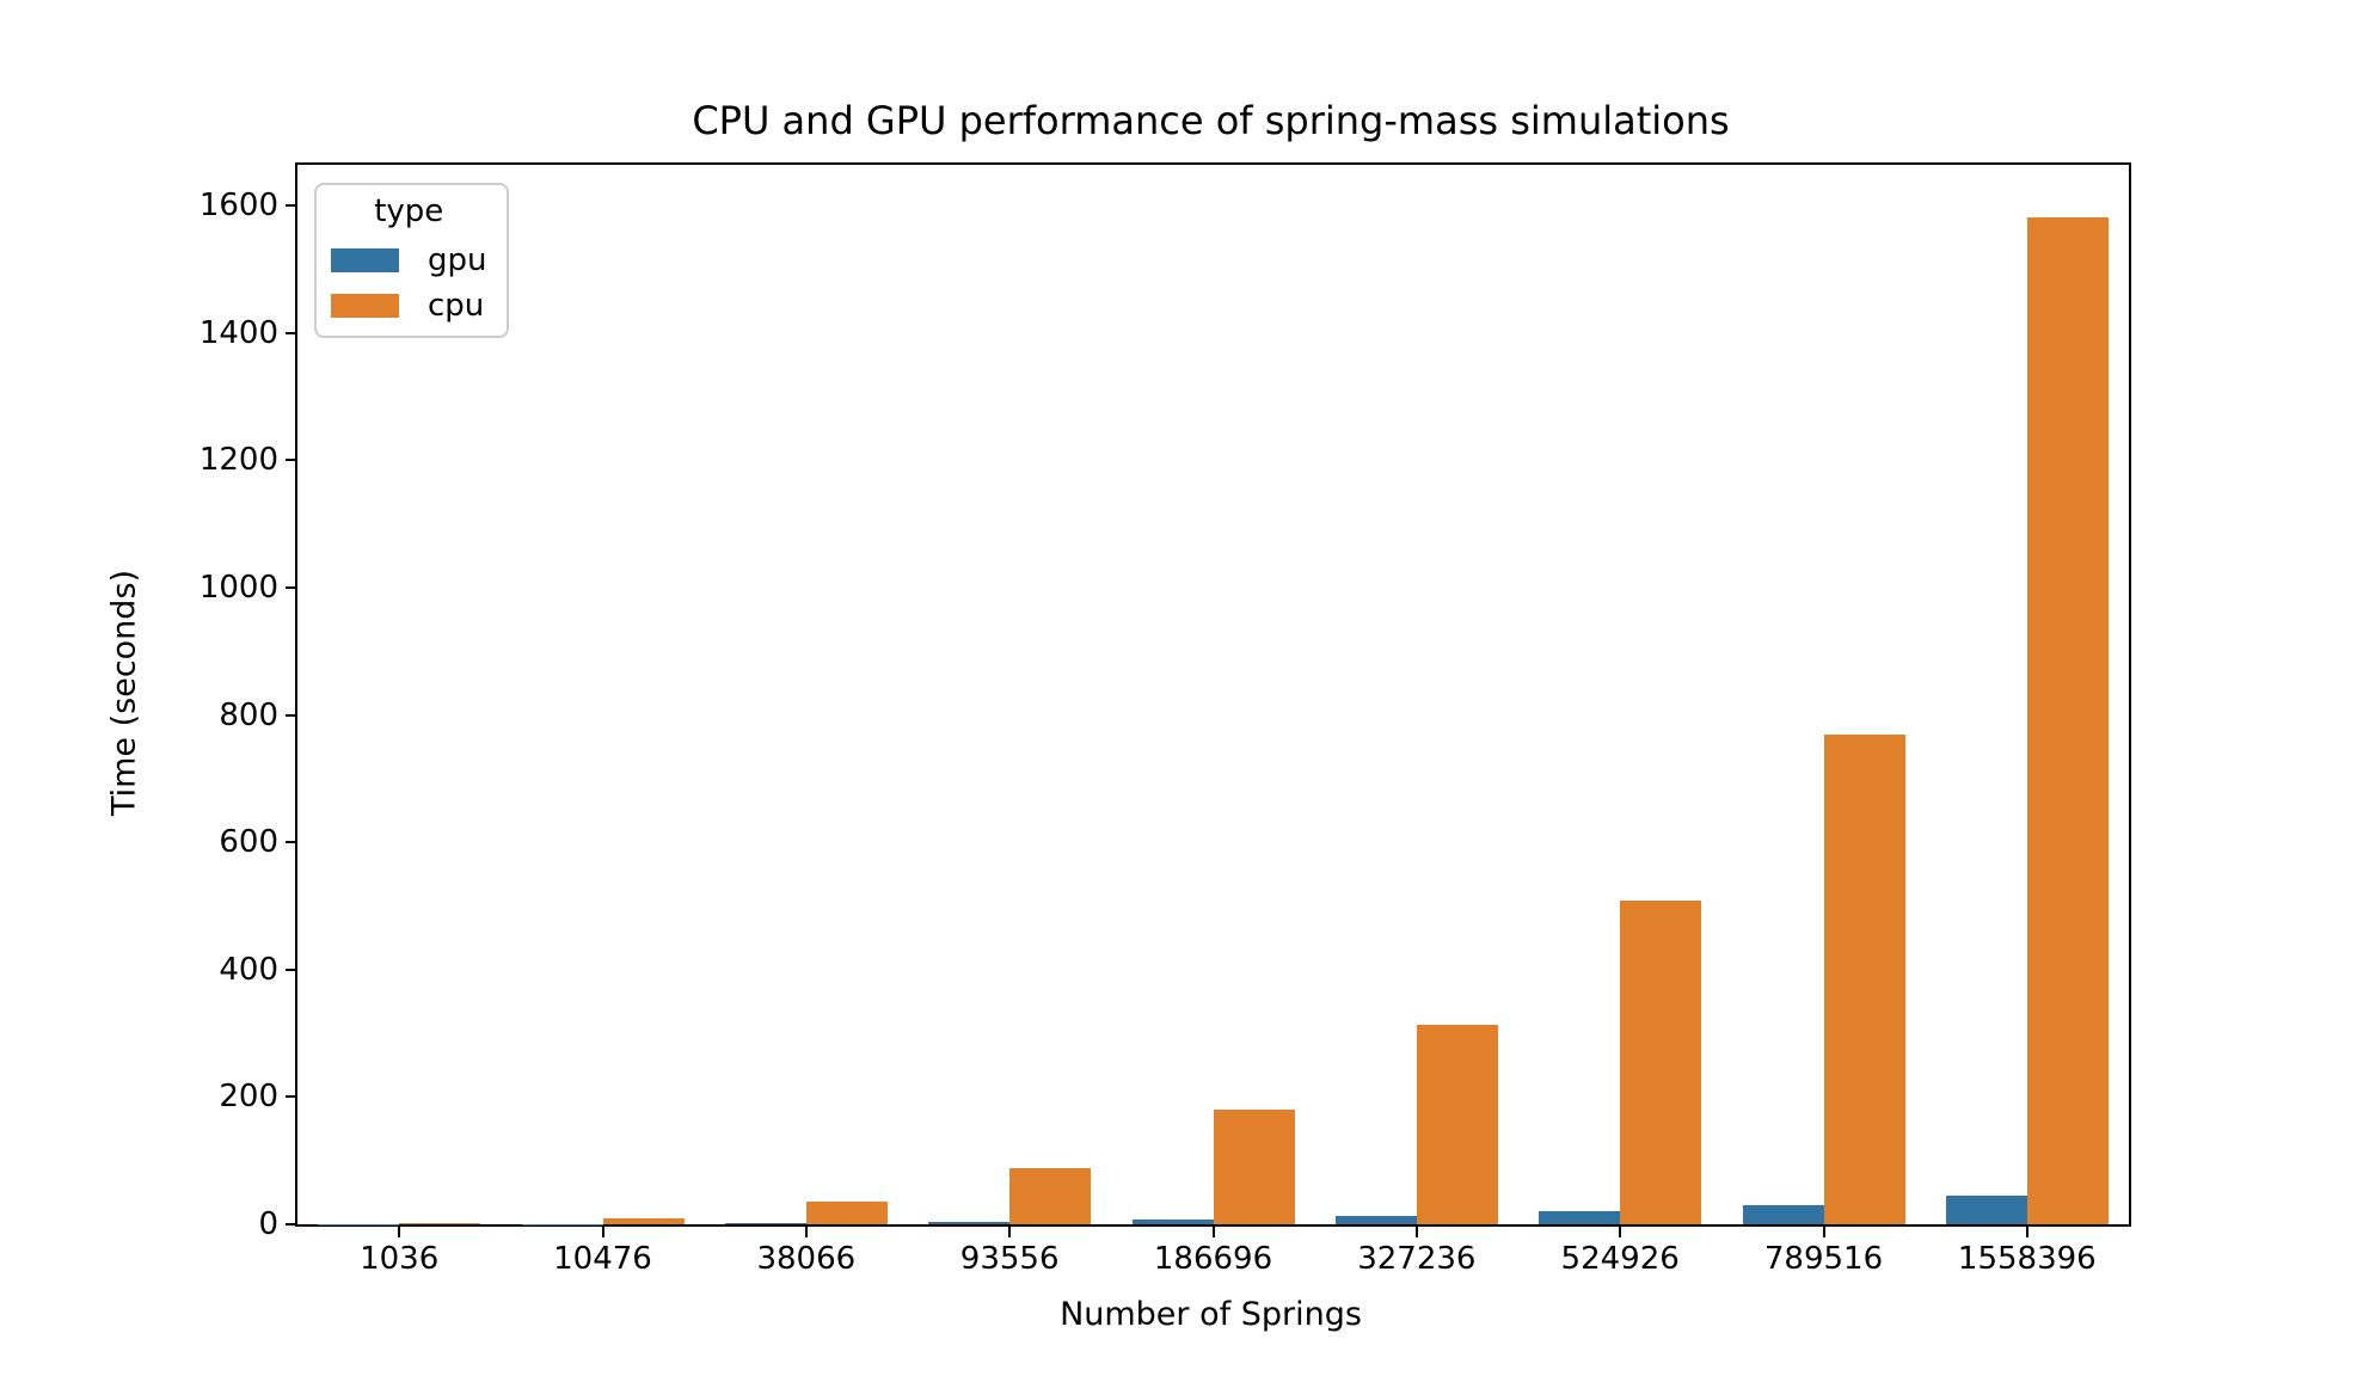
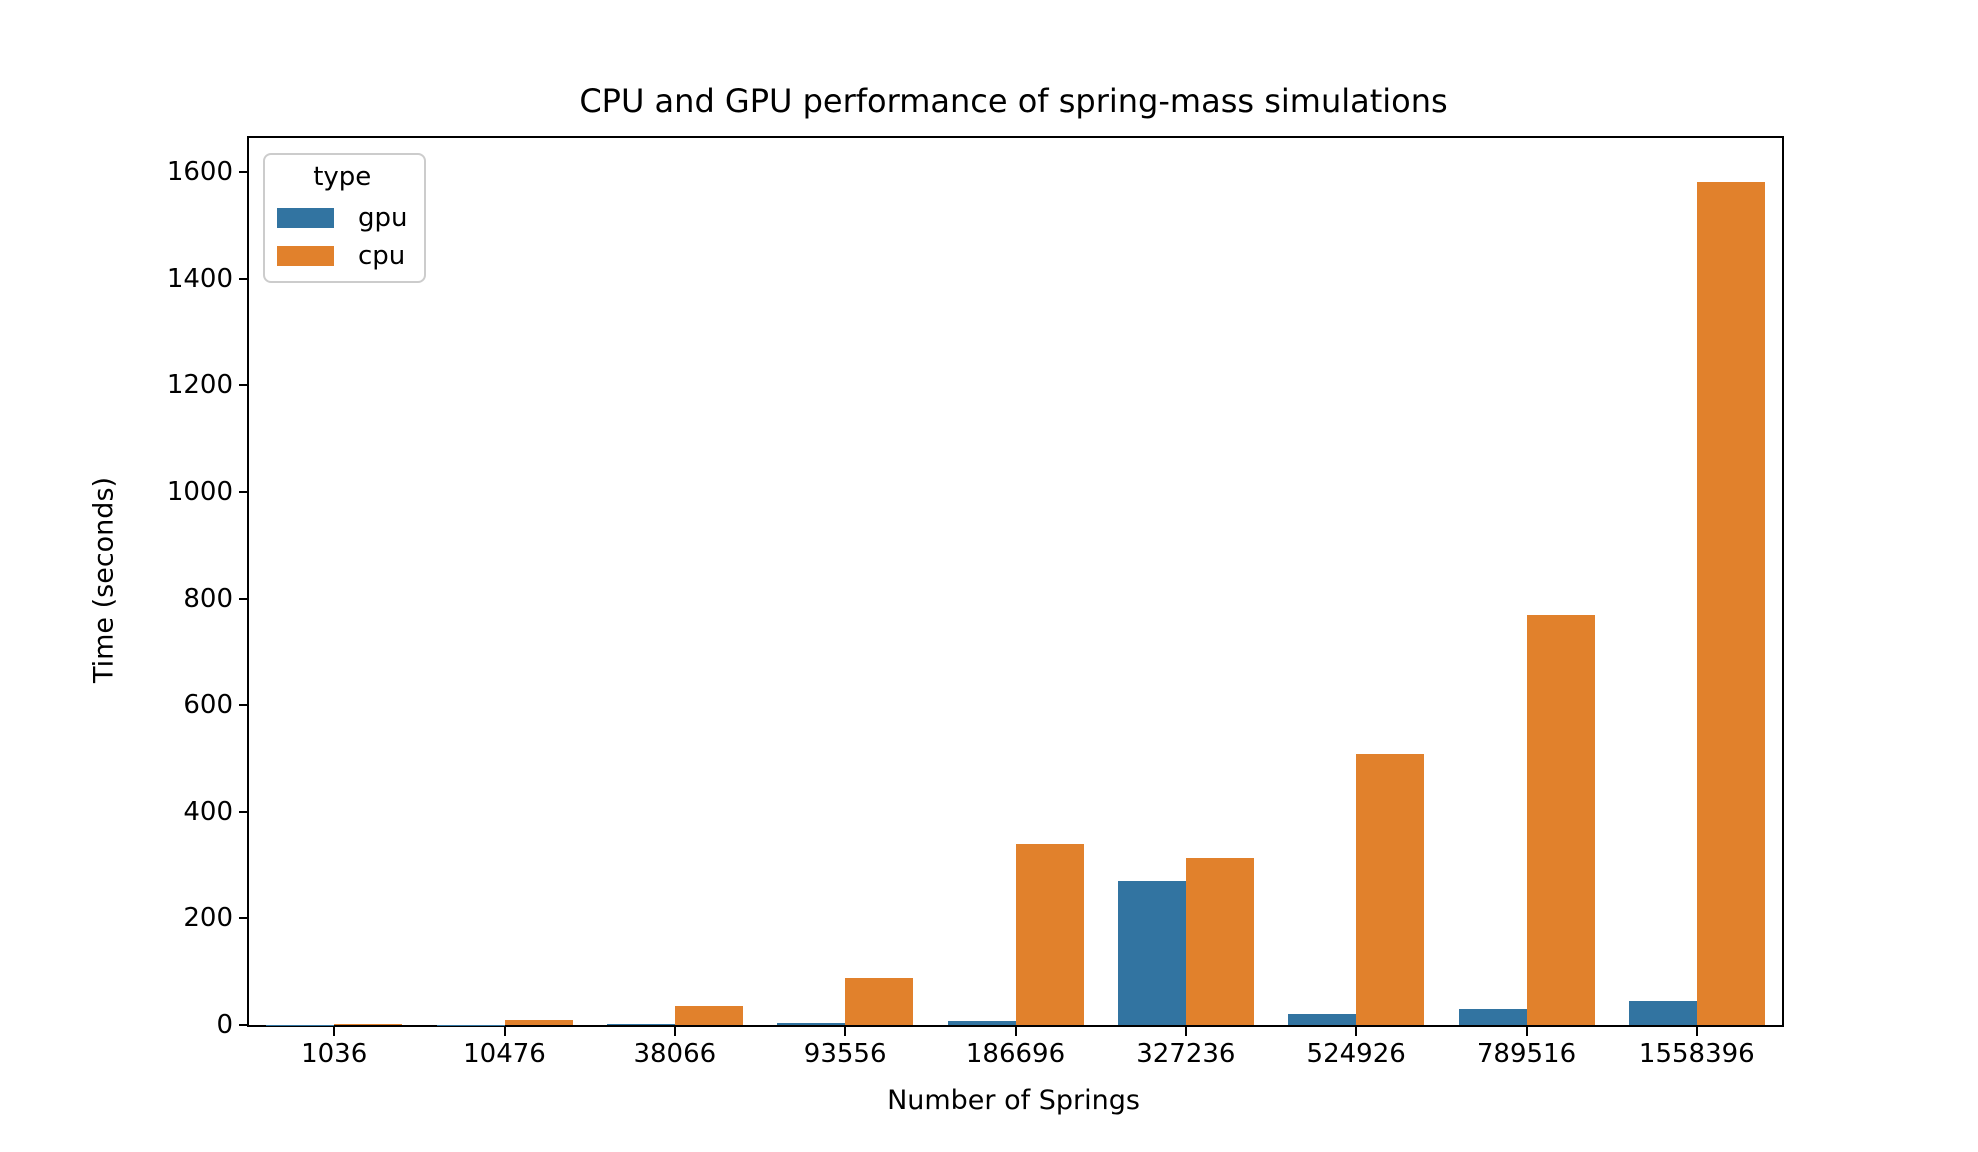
cpu/186696: 180 -> 340
gpu/327236: 10 -> 270
